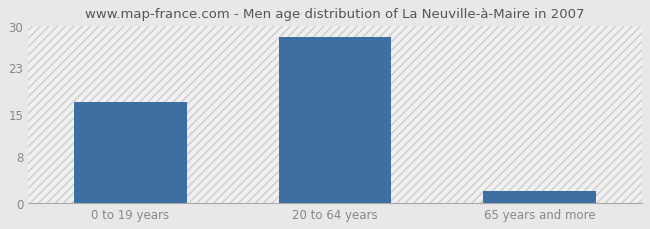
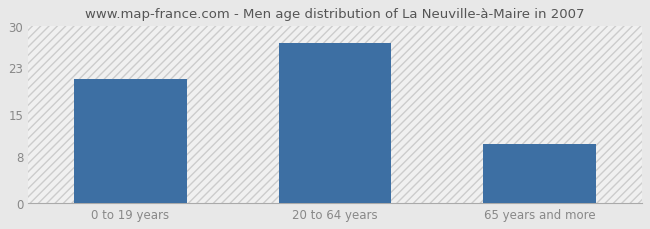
0 to 19 years: 17 -> 21
20 to 64 years: 28 -> 27
65 years and more: 2 -> 10
